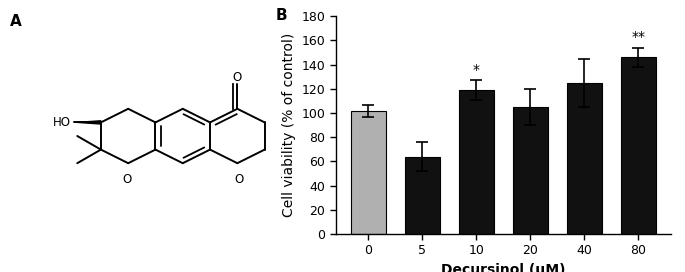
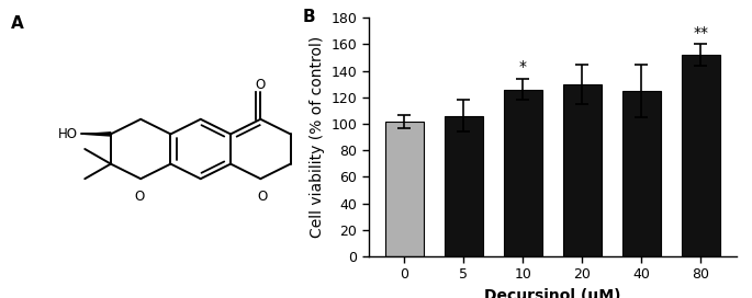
5: 64 -> 106
10: 119 -> 126
20: 105 -> 130
80: 146 -> 152
